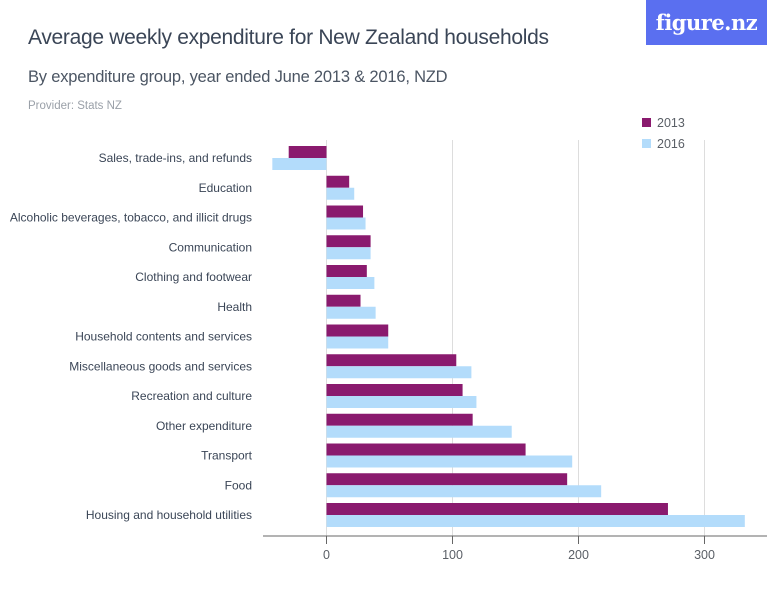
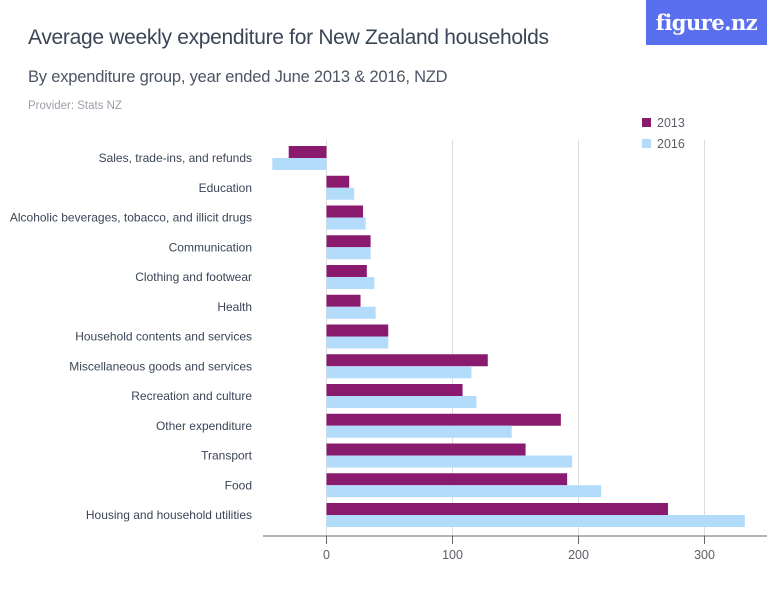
2013/Miscellaneous goods and services: 103 -> 128
2013/Other expenditure: 116 -> 186
